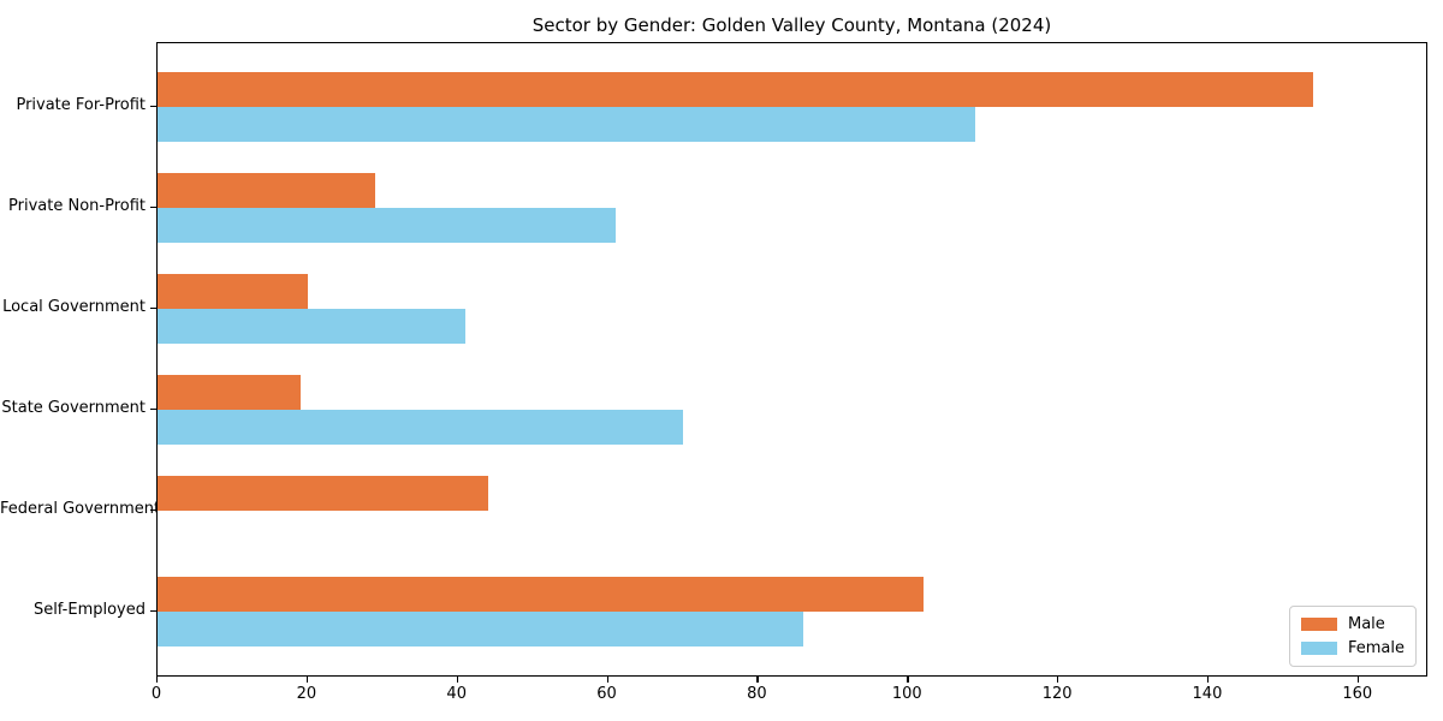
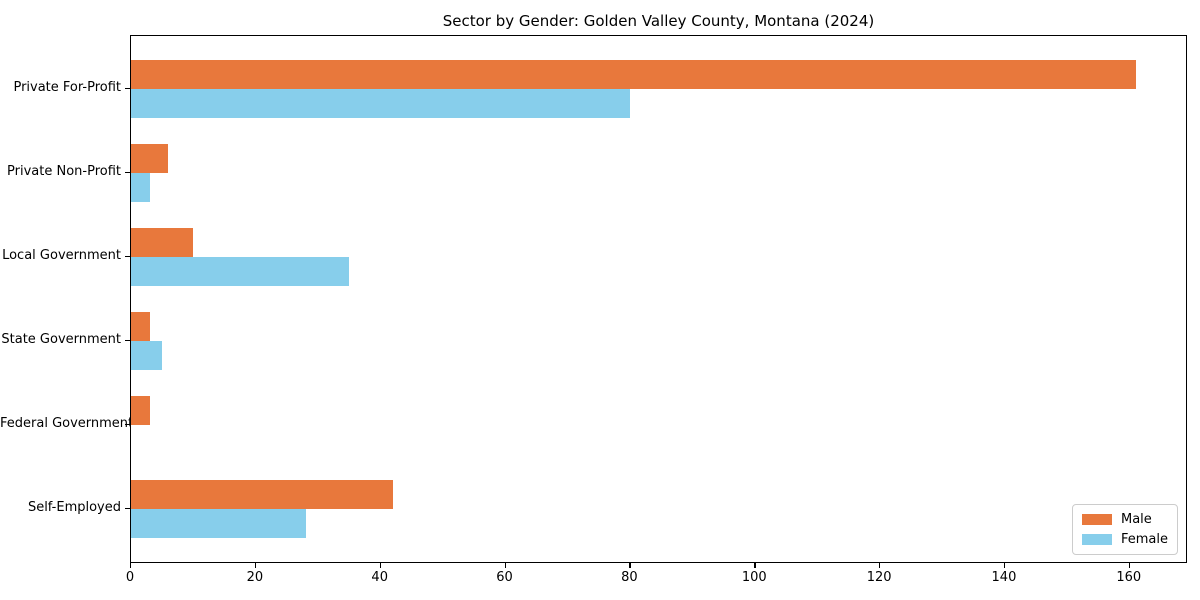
Male/Private For-Profit: 154 -> 161
Female/Private For-Profit: 109 -> 80
Male/Private Non-Profit: 29 -> 6
Female/Private Non-Profit: 61 -> 3
Male/Local Government: 20 -> 10
Female/Local Government: 41 -> 35
Male/State Government: 19 -> 3
Female/State Government: 70 -> 5
Male/Federal Government: 44 -> 3
Male/Self-Employed: 102 -> 42
Female/Self-Employed: 86 -> 28
